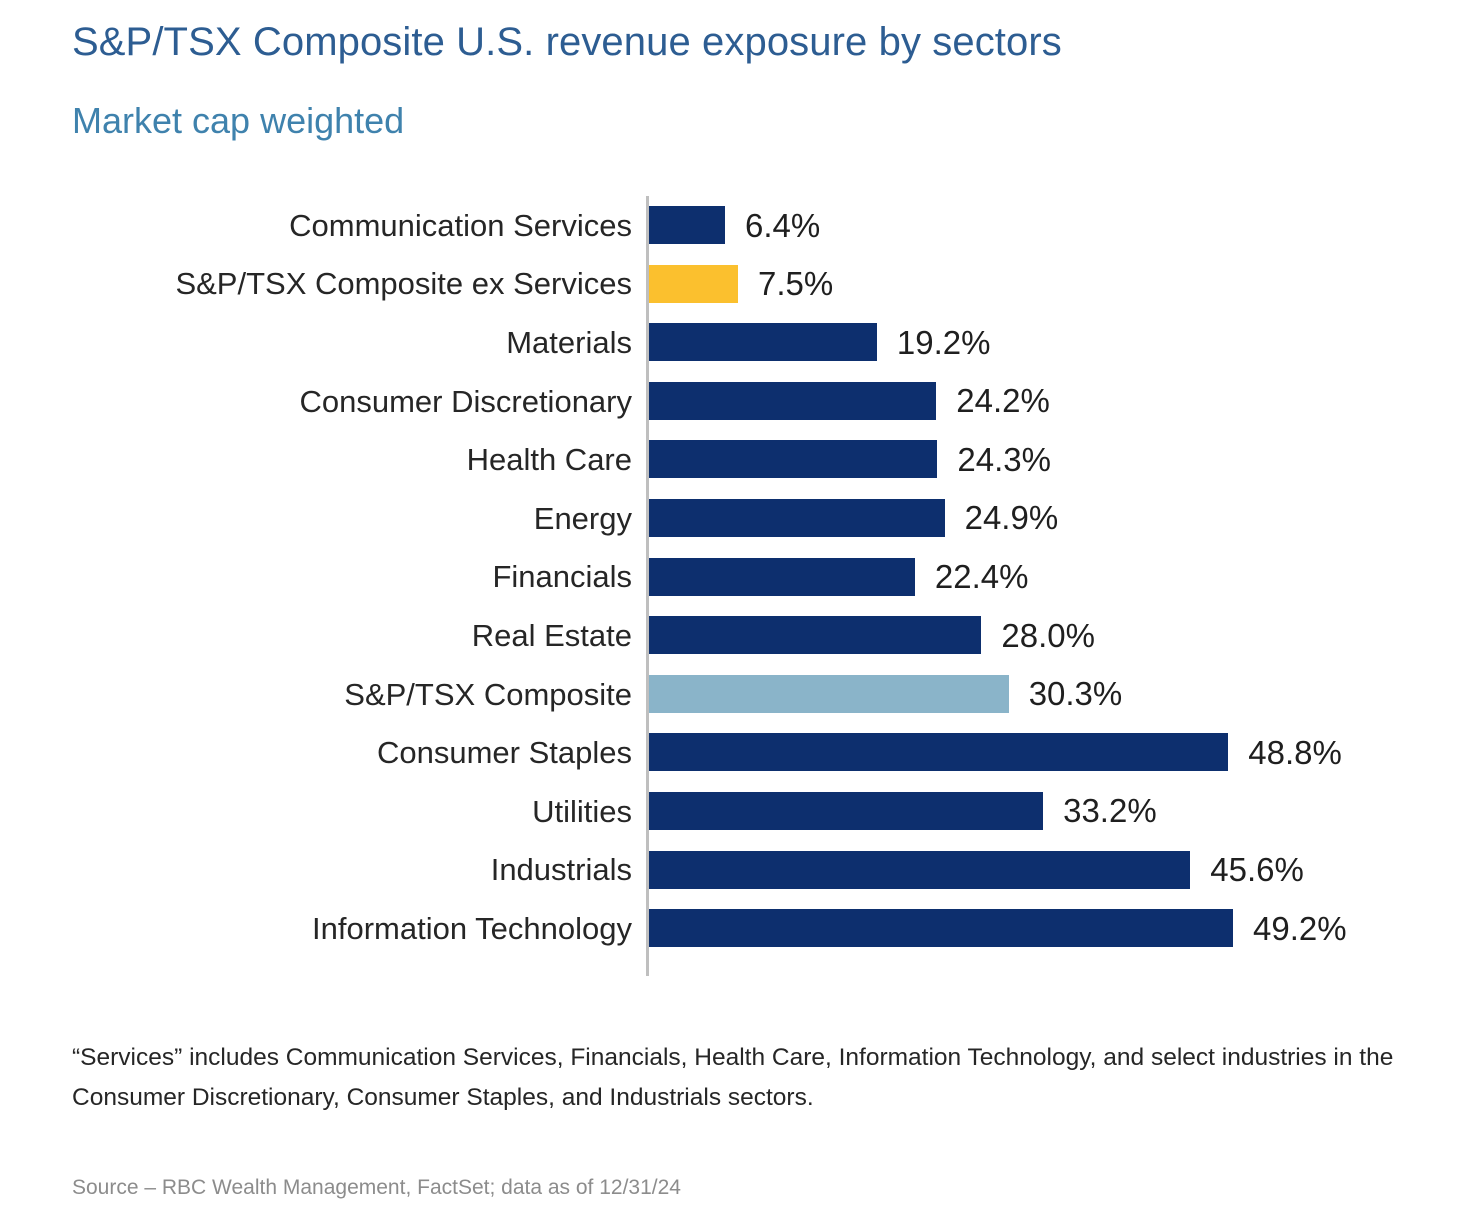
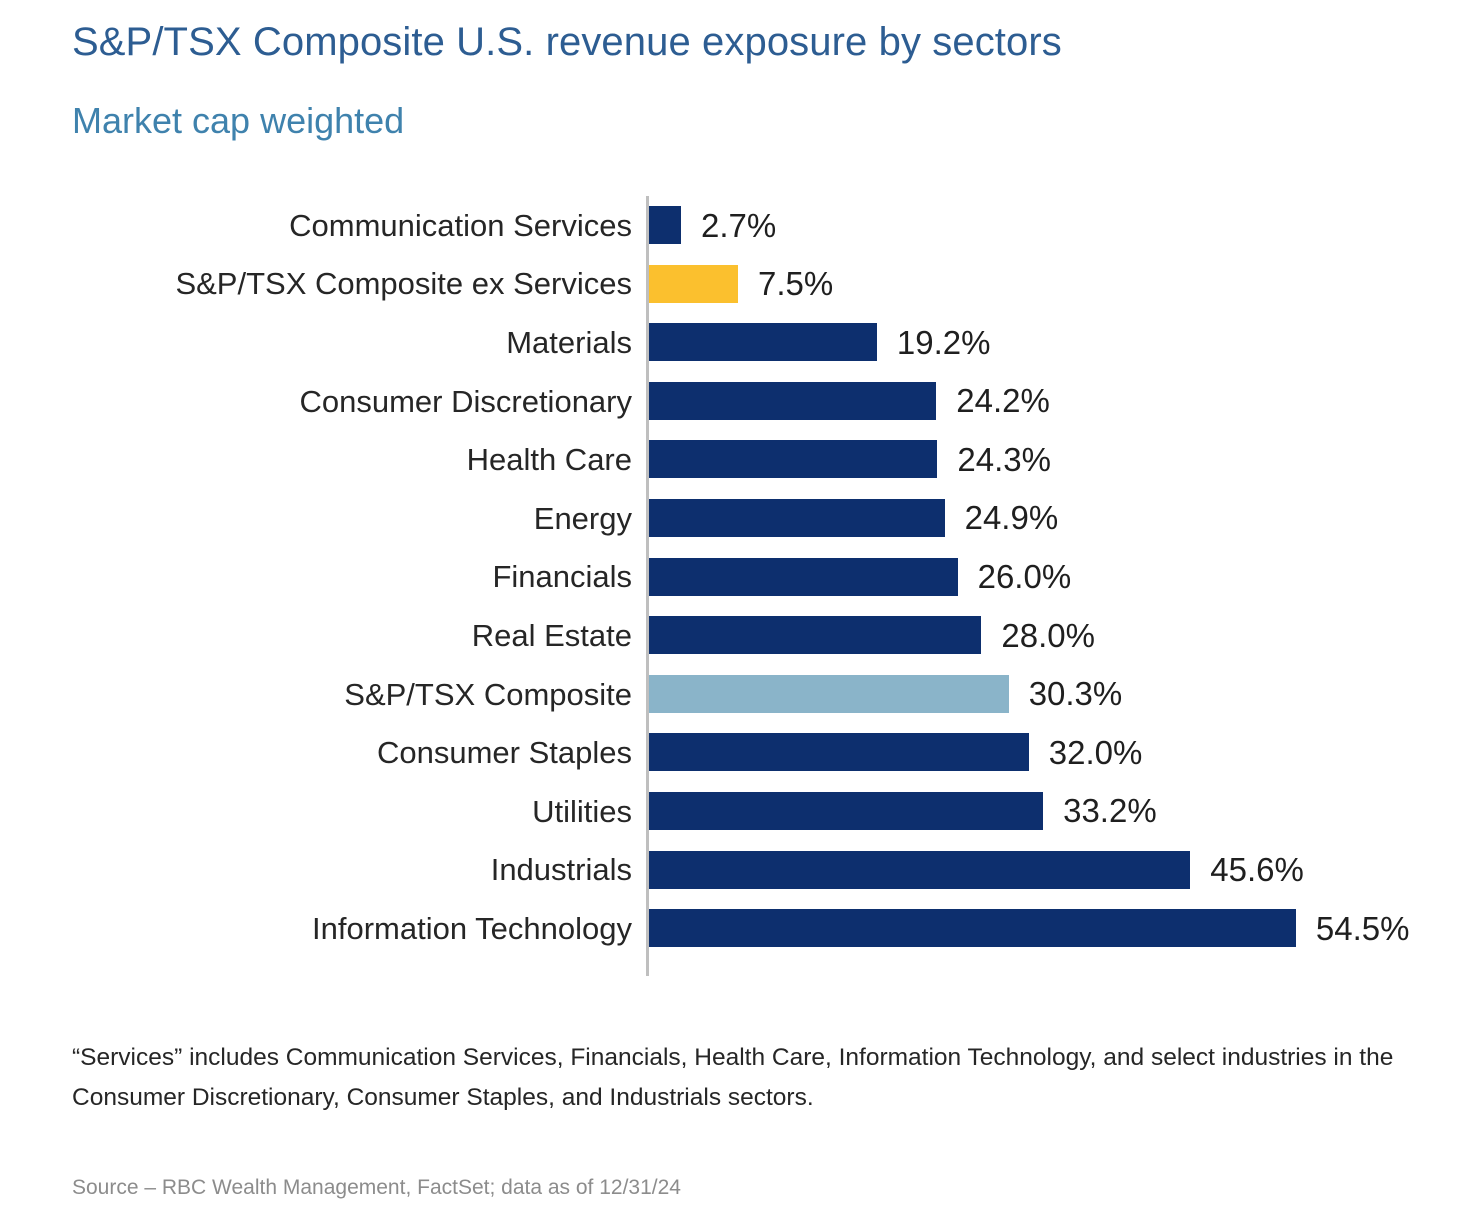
Communication Services: 6.4% -> 2.7%
Financials: 22.4% -> 26.0%
Consumer Staples: 48.8% -> 32.0%
Information Technology: 49.2% -> 54.5%
